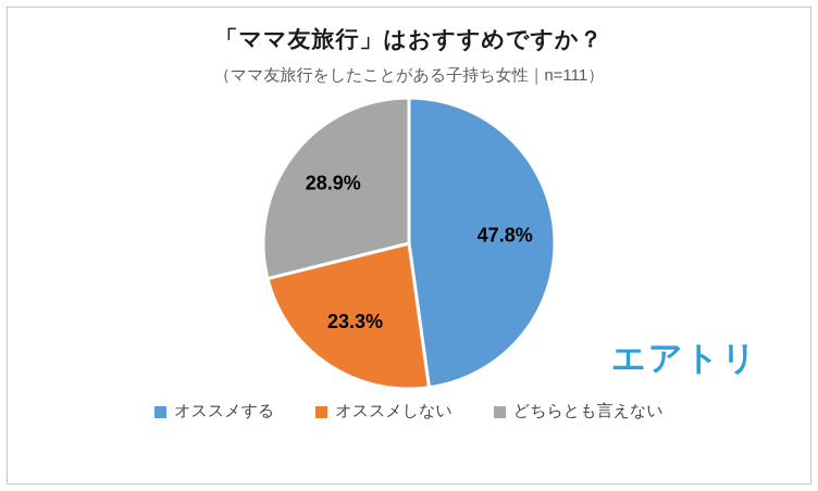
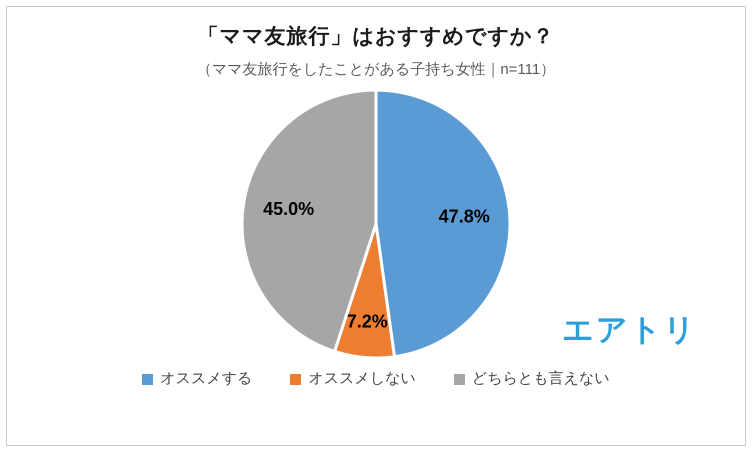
オススメしない: 23.3% -> 7.2%
どちらとも言えない: 28.9% -> 45.0%
